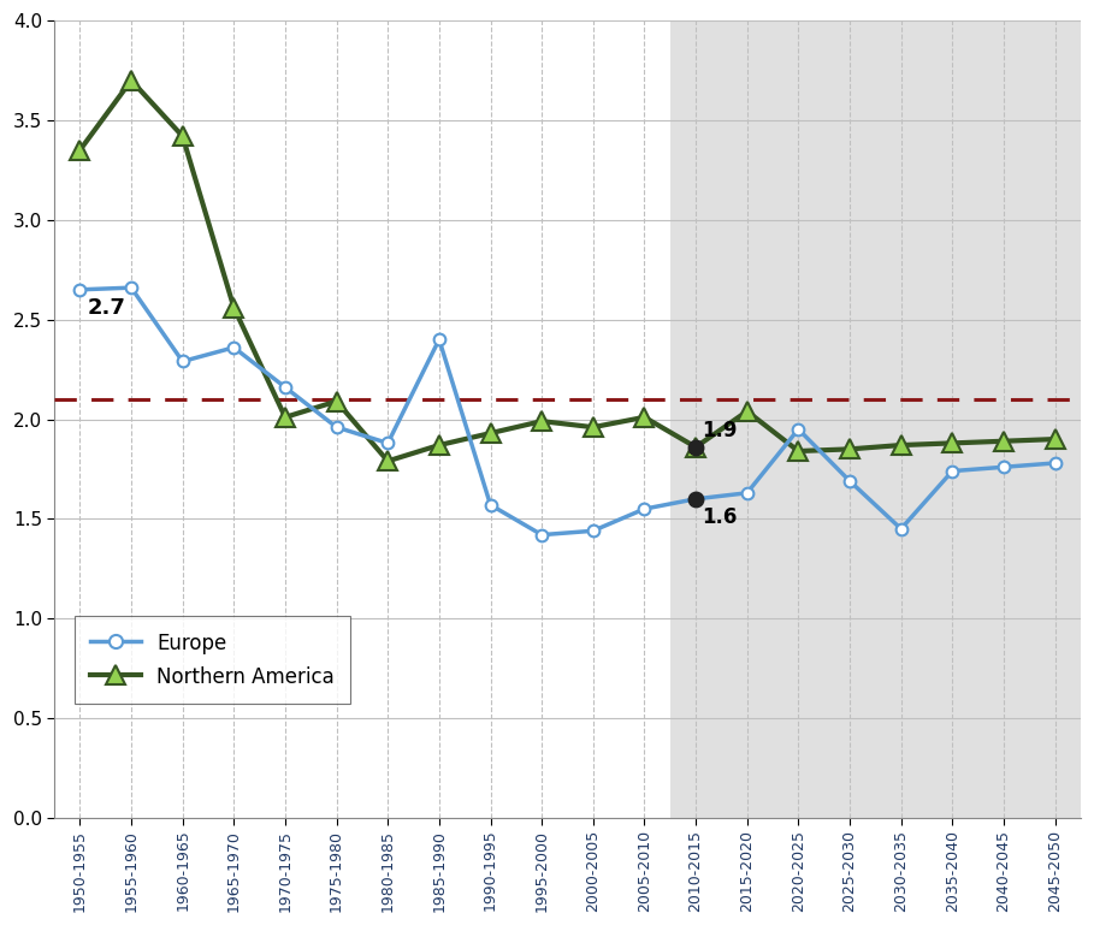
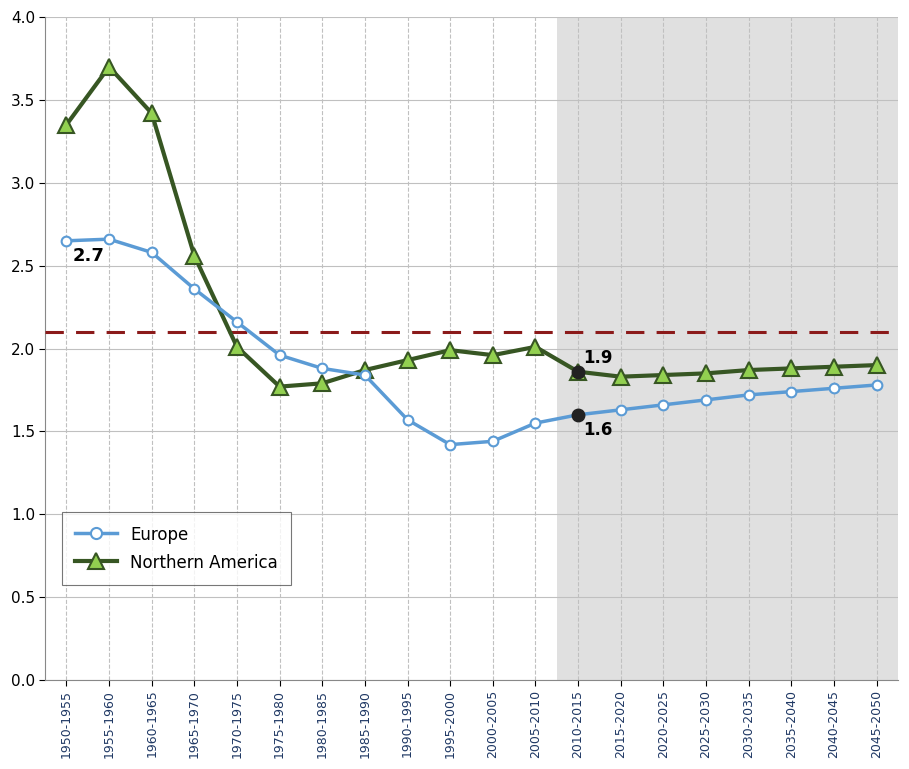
Europe/1960-1965: 2.29 -> 2.58
Northern America/1975-1980: 2.09 -> 1.77
Europe/1985-1990: 2.40 -> 1.84
Northern America/2015-2020: 2.04 -> 1.83
Europe/2020-2025: 1.95 -> 1.66
Europe/2030-2035: 1.45 -> 1.72
